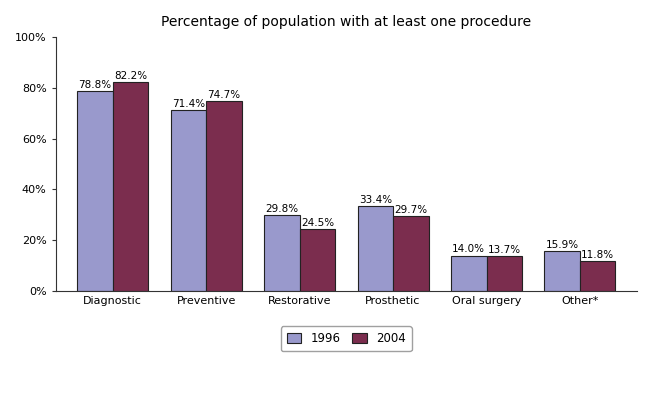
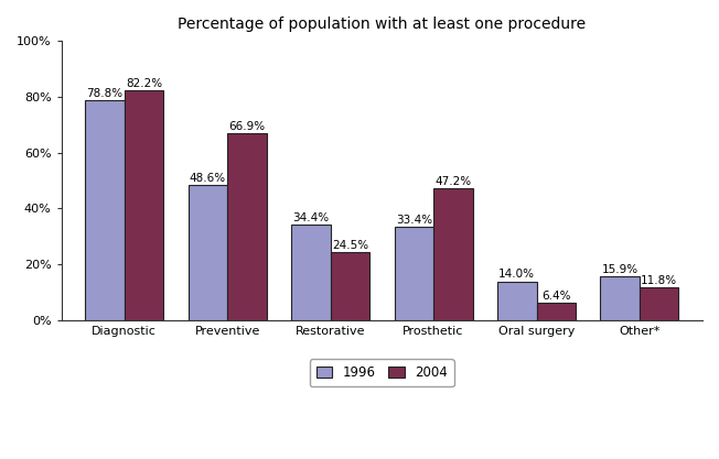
1996/Preventive: 71.4% -> 48.6%
2004/Preventive: 74.7% -> 66.9%
1996/Restorative: 29.8% -> 34.4%
2004/Prosthetic: 29.7% -> 47.2%
2004/Oral surgery: 13.7% -> 6.4%
